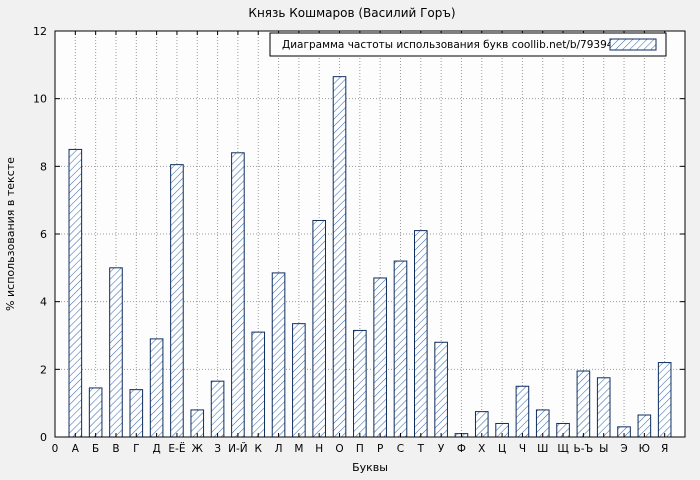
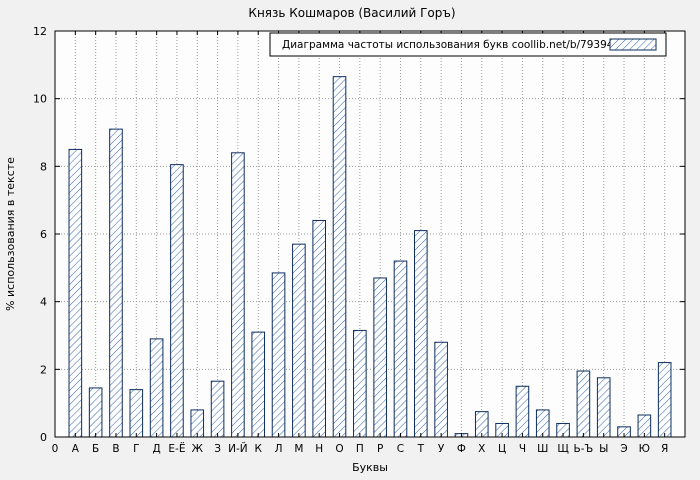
В: 5.0 -> 9.1
М: 3.4 -> 5.7
